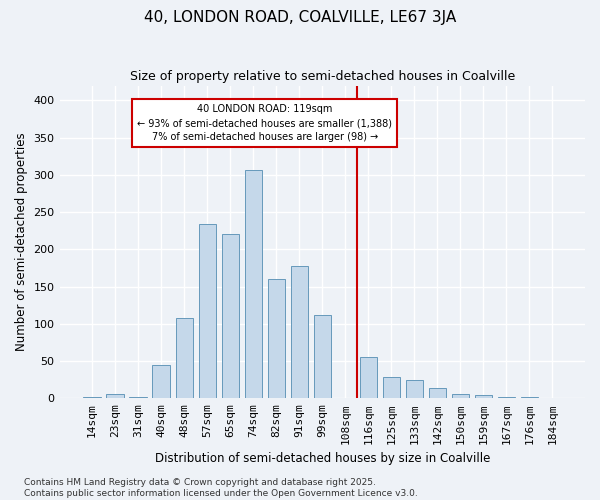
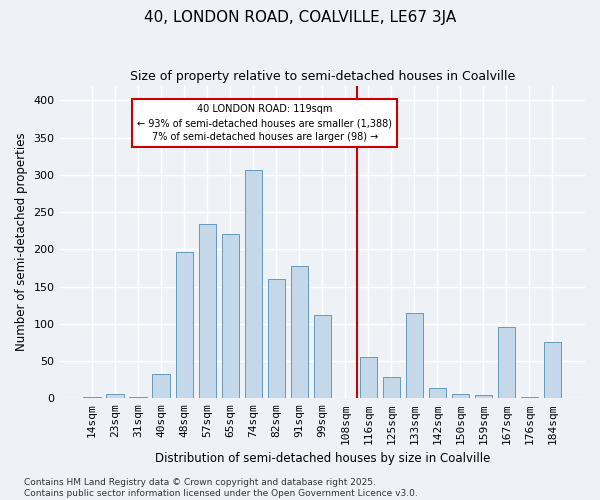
40sqm: 45 -> 32
48sqm: 108 -> 196
133sqm: 24 -> 114
167sqm: 2 -> 96
184sqm: 1 -> 76
